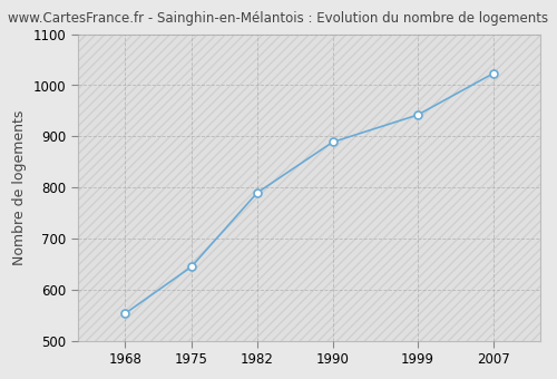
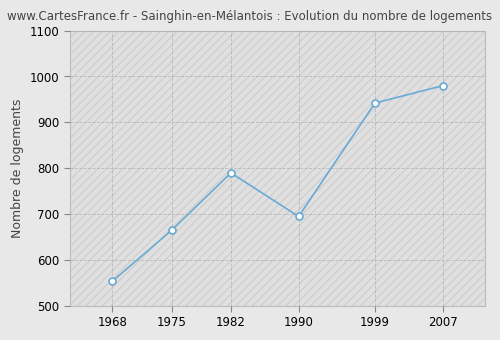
1975: 645 -> 665
1990: 889 -> 695
2007: 1023 -> 980
